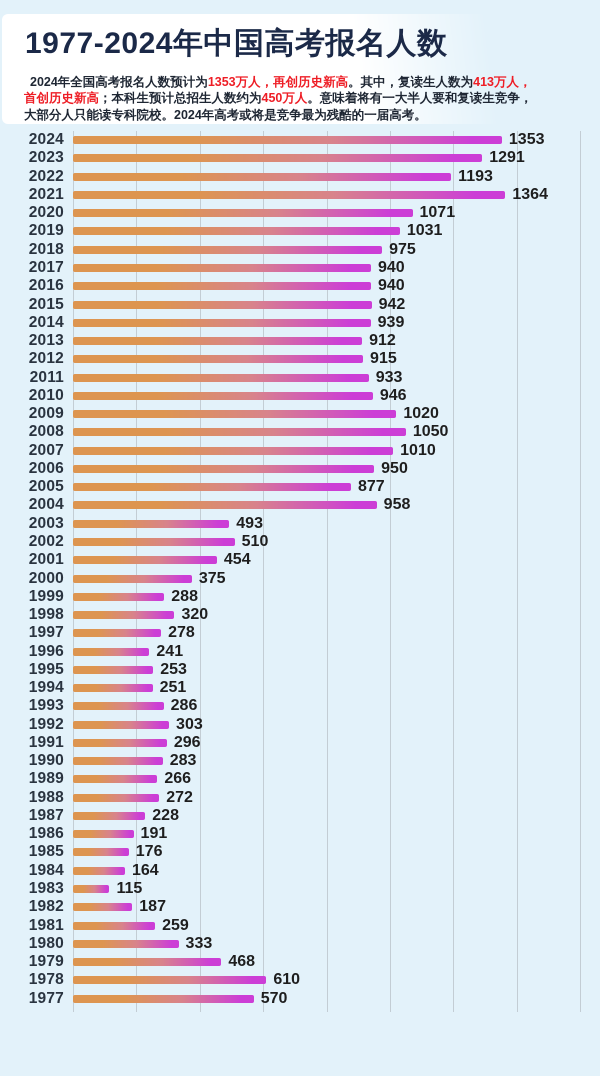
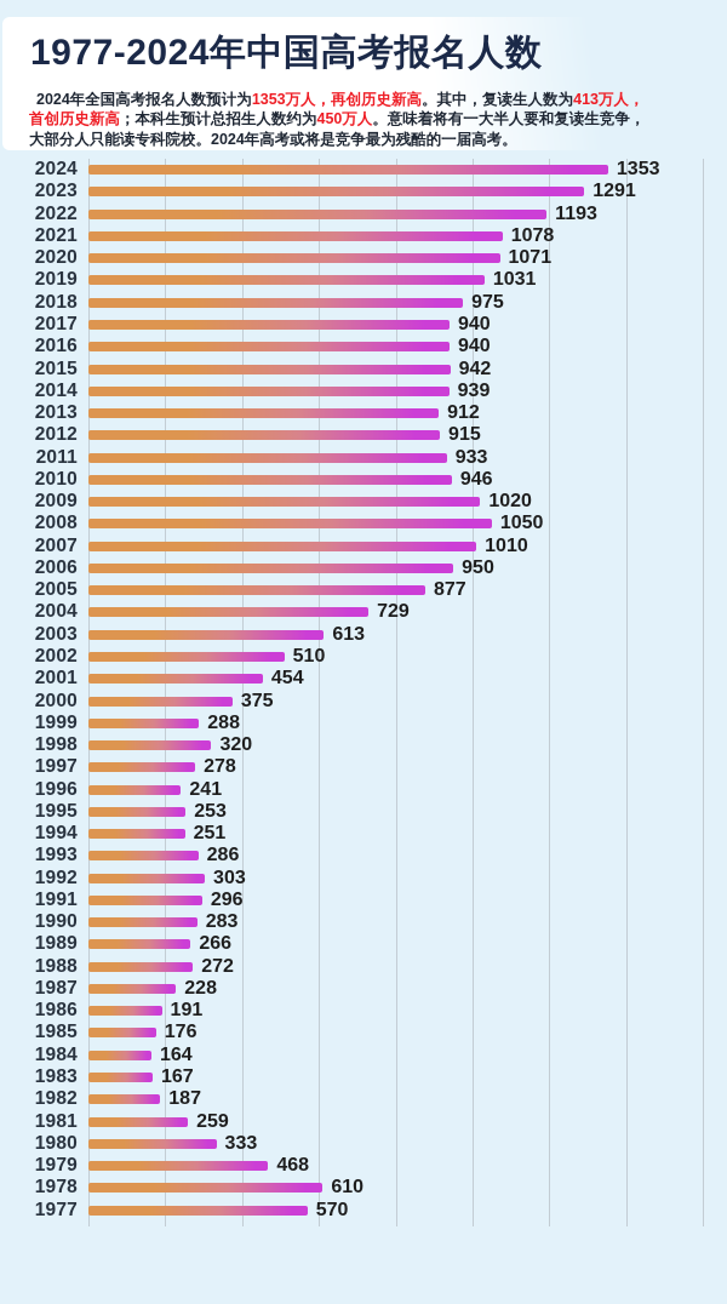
2021: 1364 -> 1078
2004: 958 -> 729
2003: 493 -> 613
1983: 115 -> 167
